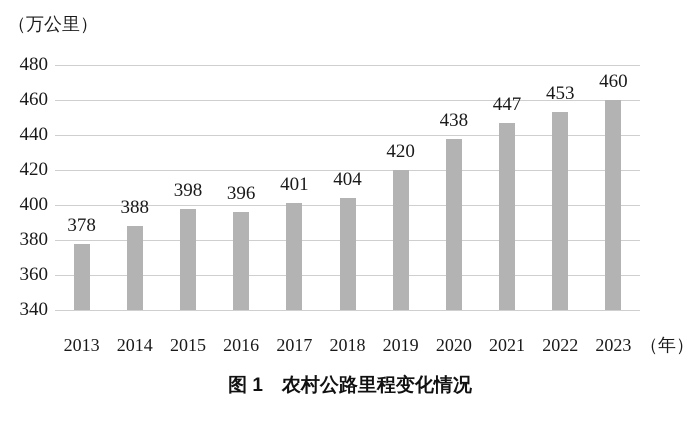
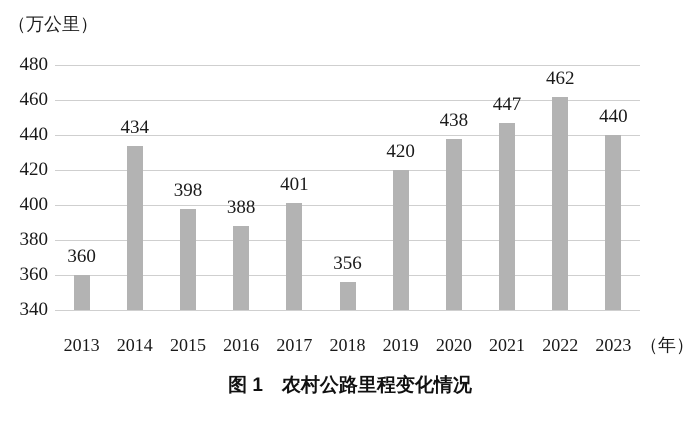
2013: 378 -> 360
2014: 388 -> 434
2016: 396 -> 388
2018: 404 -> 356
2022: 453 -> 462
2023: 460 -> 440
